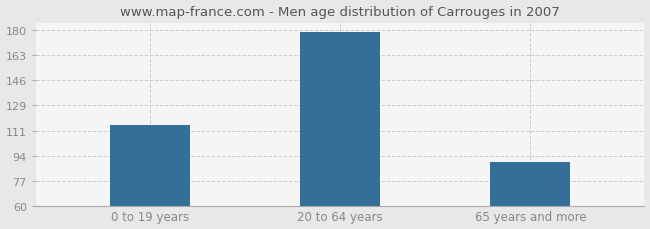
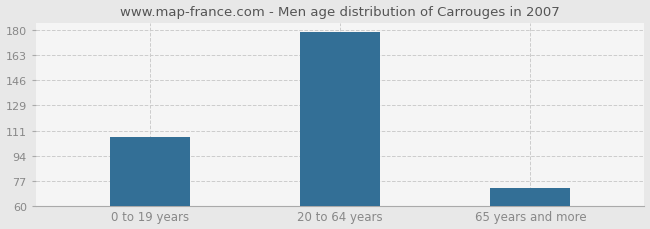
0 to 19 years: 115 -> 107
65 years and more: 90 -> 72
